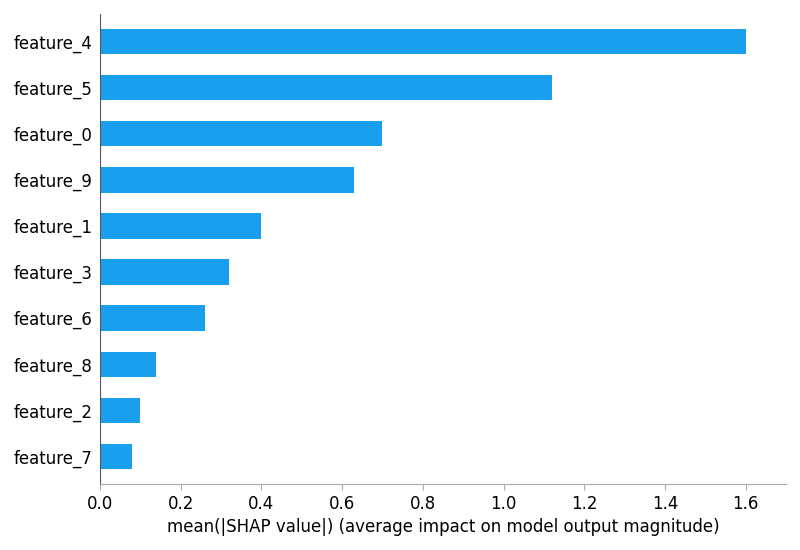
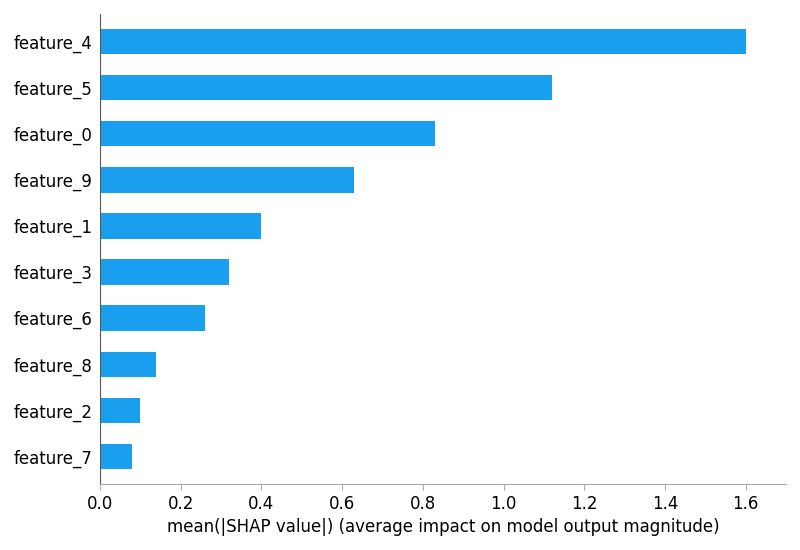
feature_0: 0.70 -> 0.83
